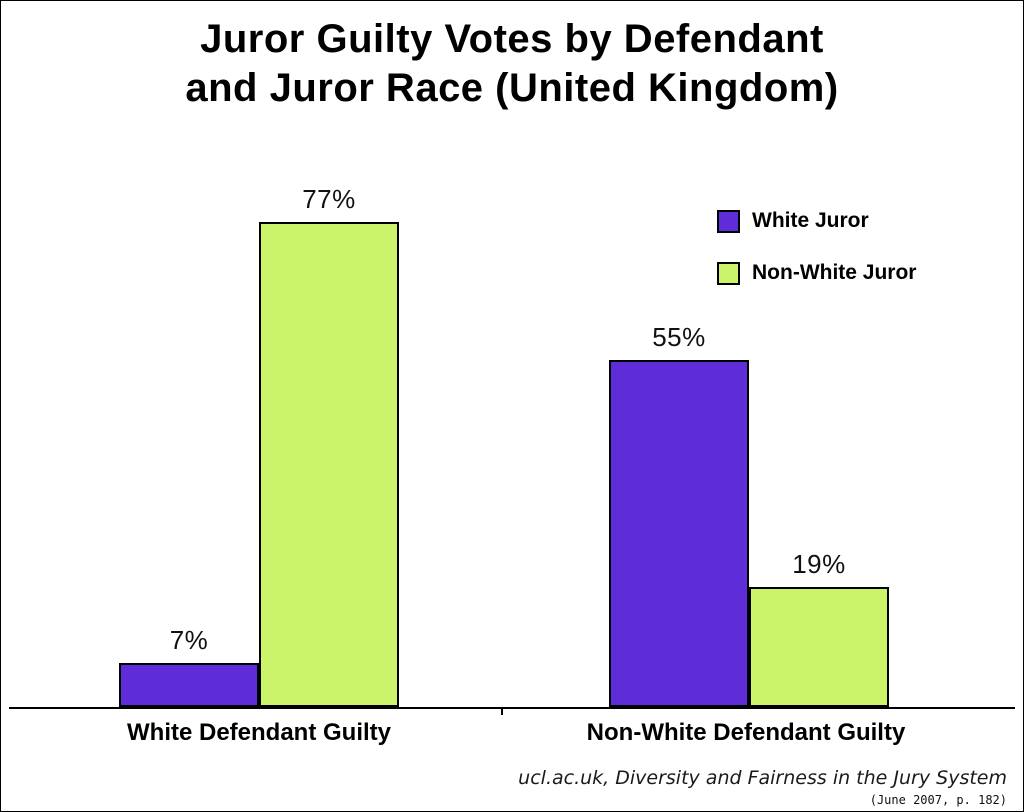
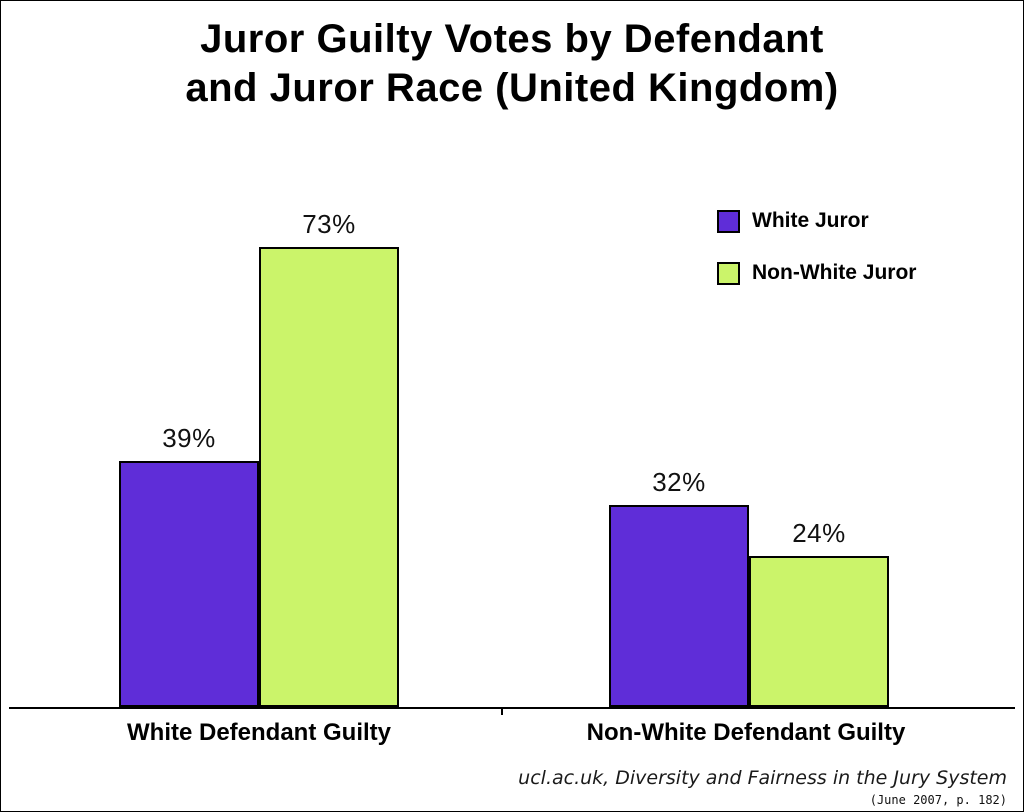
White Juror/White Defendant Guilty: 7% -> 39%
Non-White Juror/White Defendant Guilty: 77% -> 73%
White Juror/Non-White Defendant Guilty: 55% -> 32%
Non-White Juror/Non-White Defendant Guilty: 19% -> 24%
